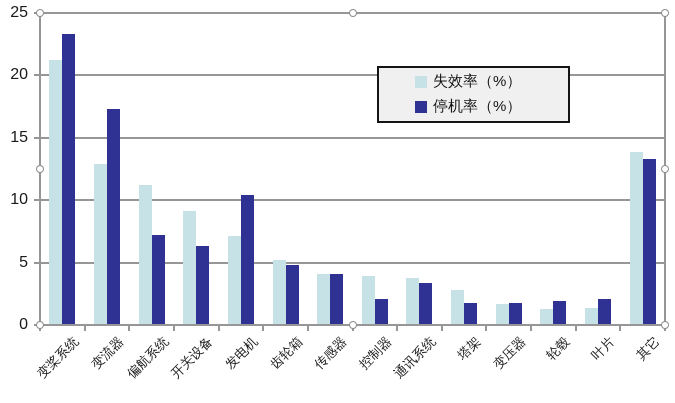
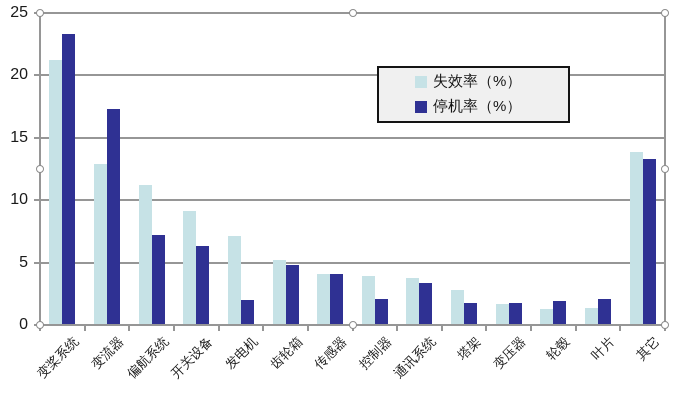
停机率（%）/发电机: 10.4 -> 2.0
